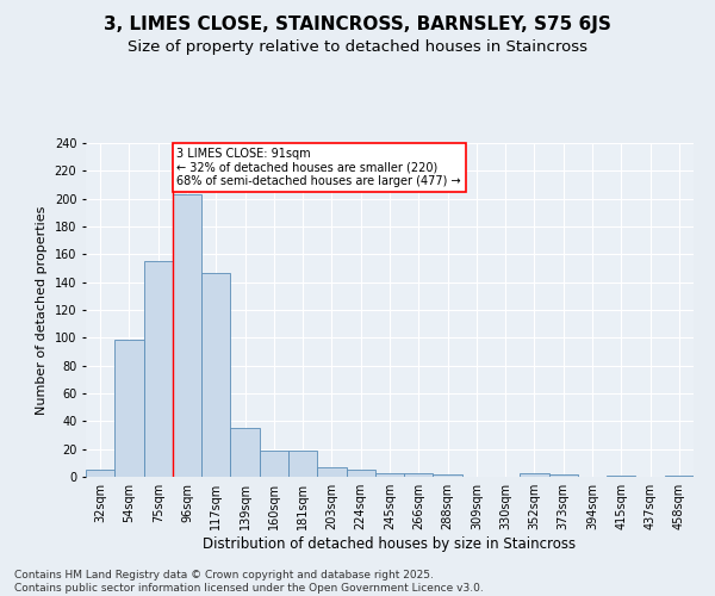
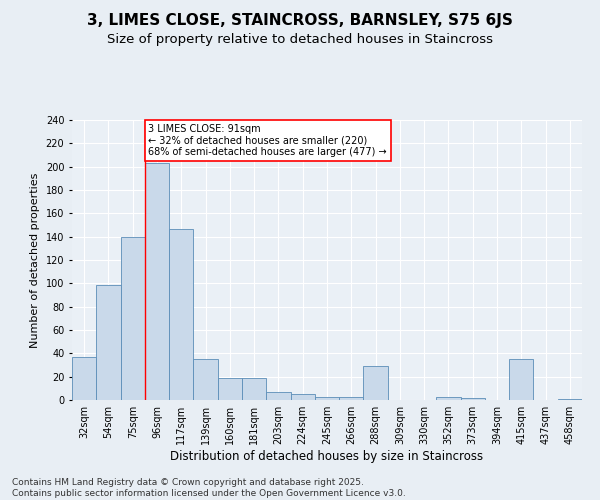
32sqm: 5 -> 37
75sqm: 155 -> 140
288sqm: 2 -> 29
415sqm: 1 -> 35
